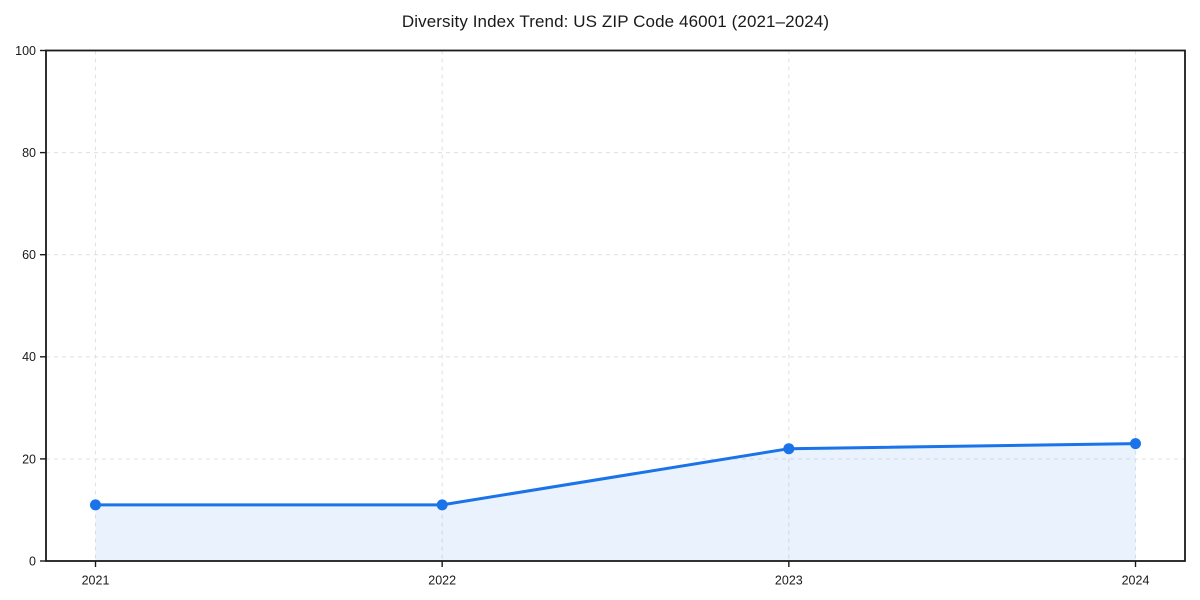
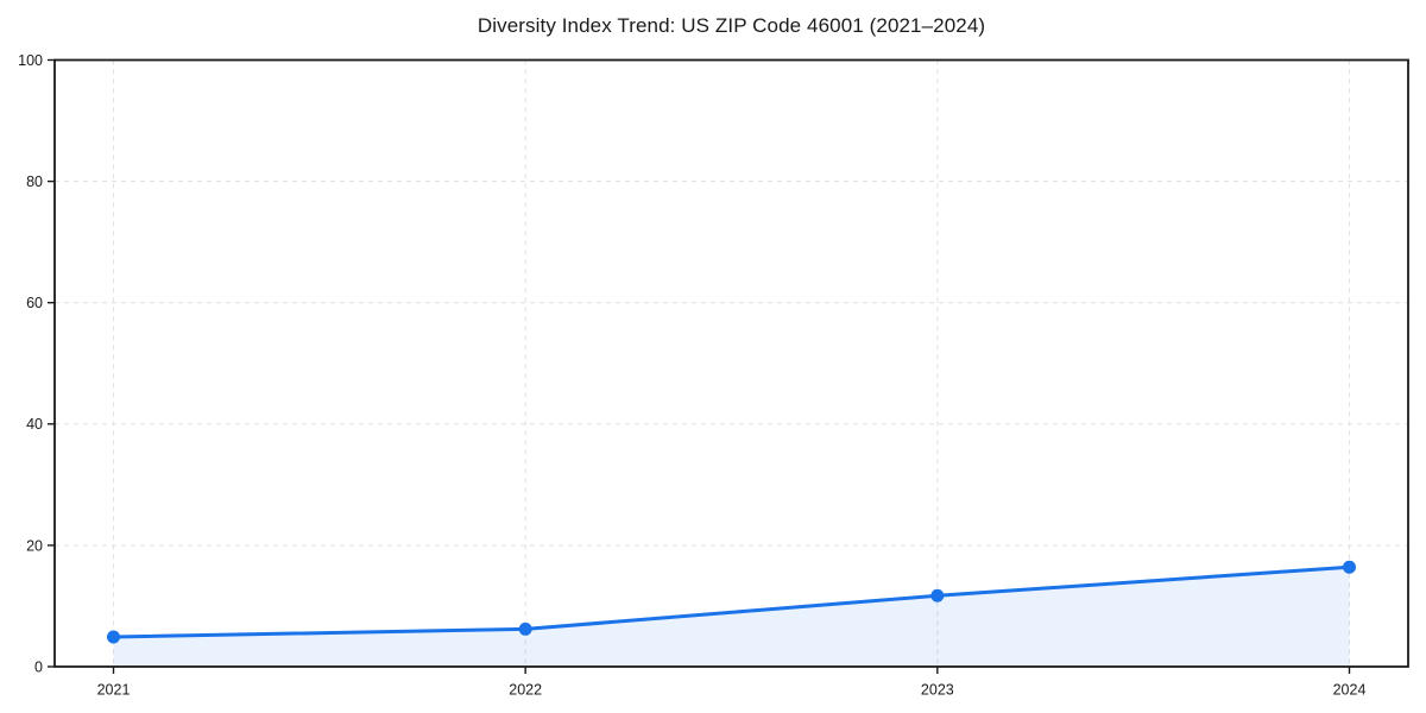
2021: 11 -> 5
2022: 11 -> 6
2023: 22 -> 12
2024: 23 -> 16
